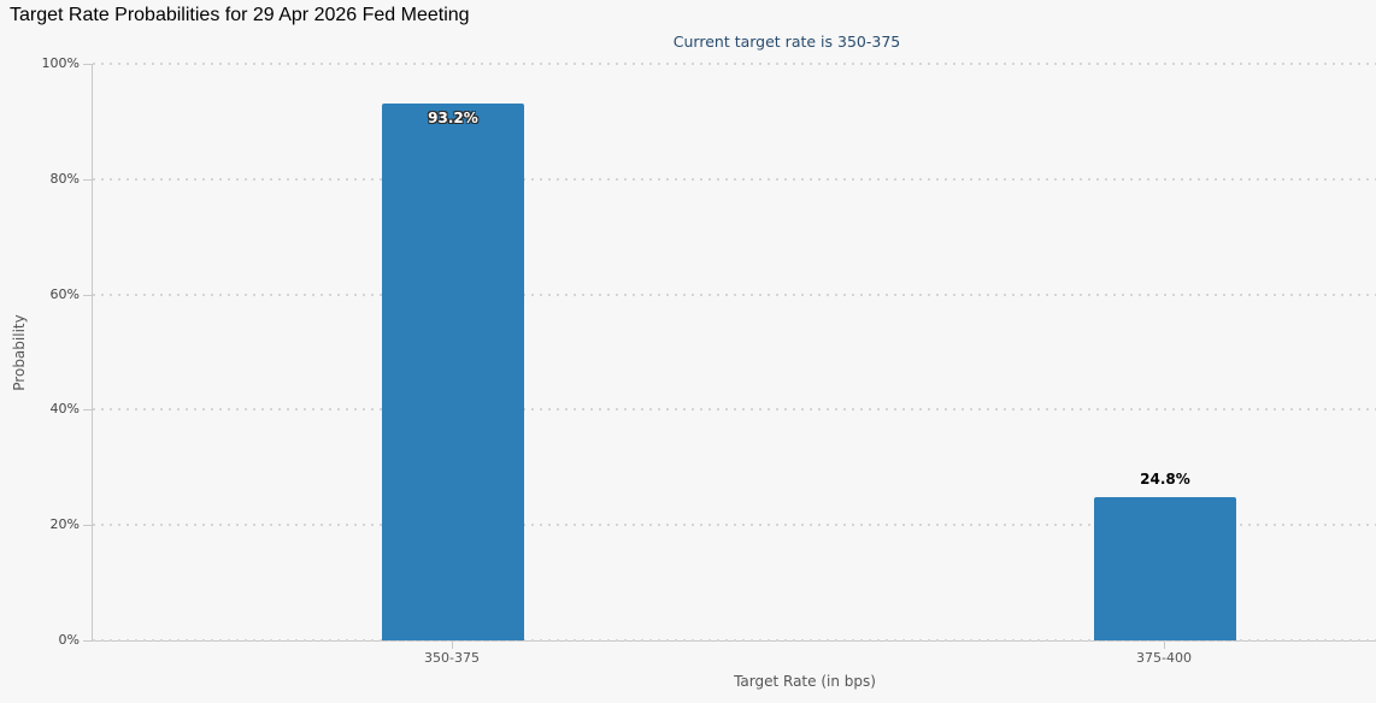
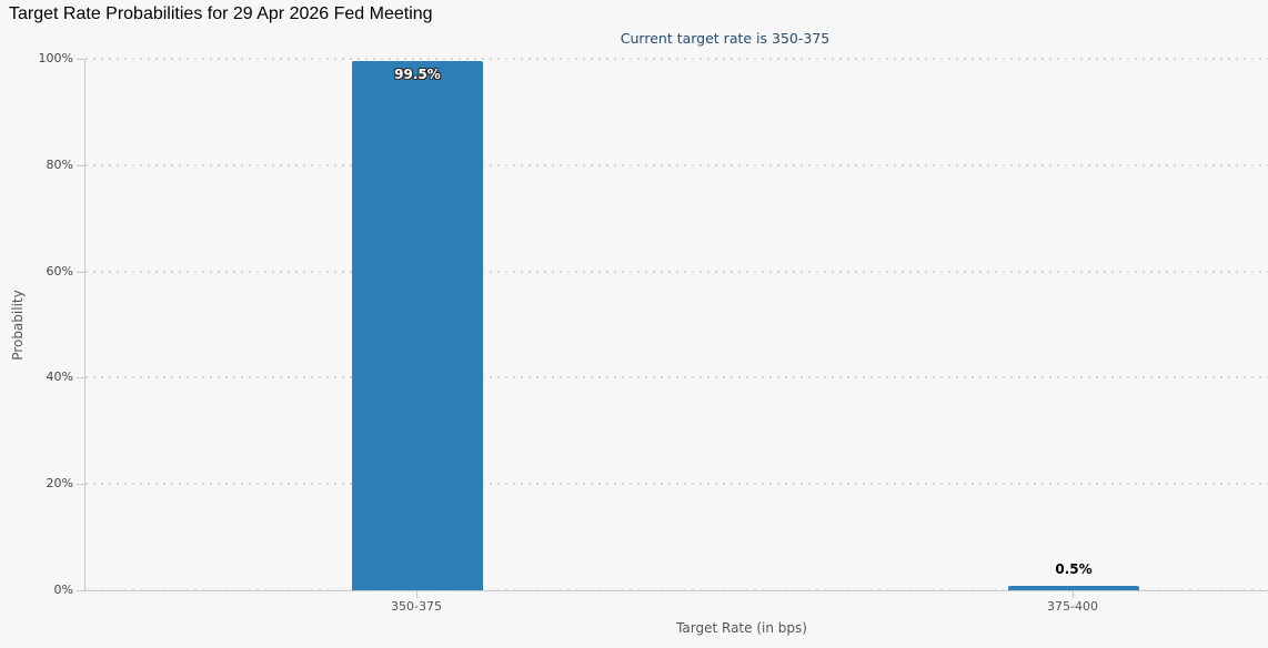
350-375: 93.2% -> 99.5%
375-400: 24.8% -> 0.5%
